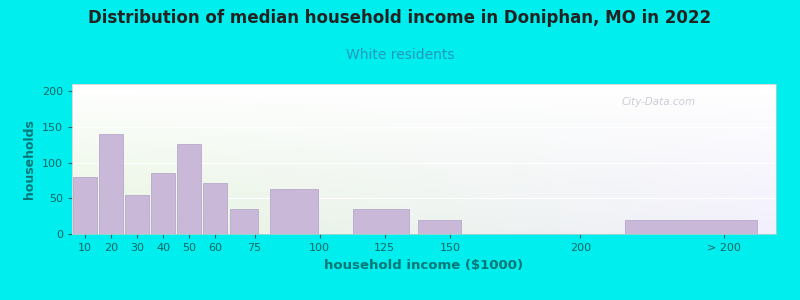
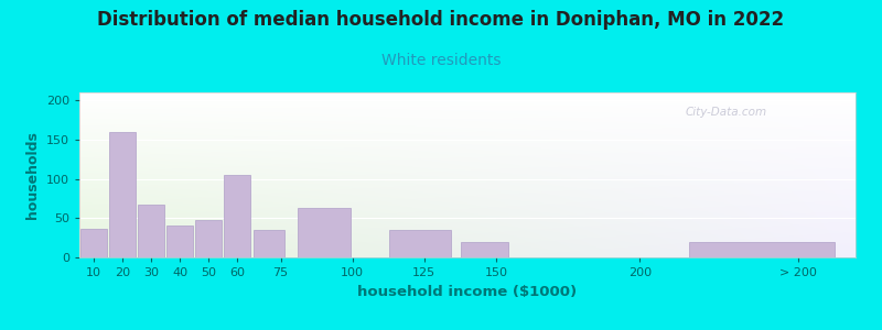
10: 80 -> 37
20: 140 -> 160
30: 54 -> 67
40: 86 -> 40
50: 126 -> 48
60: 72 -> 105
